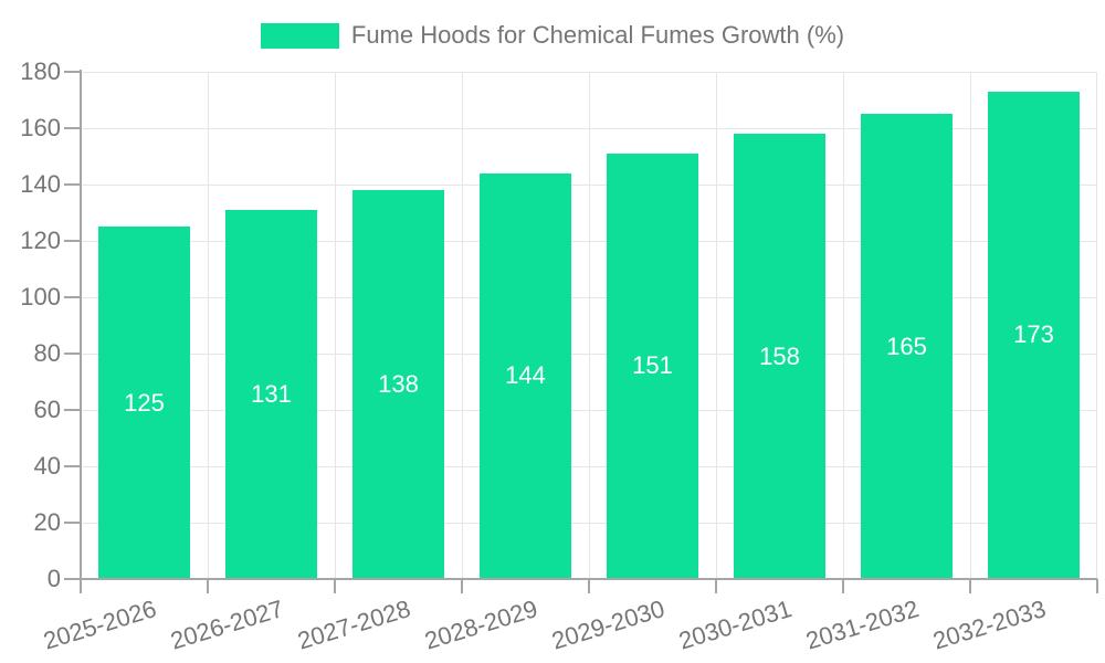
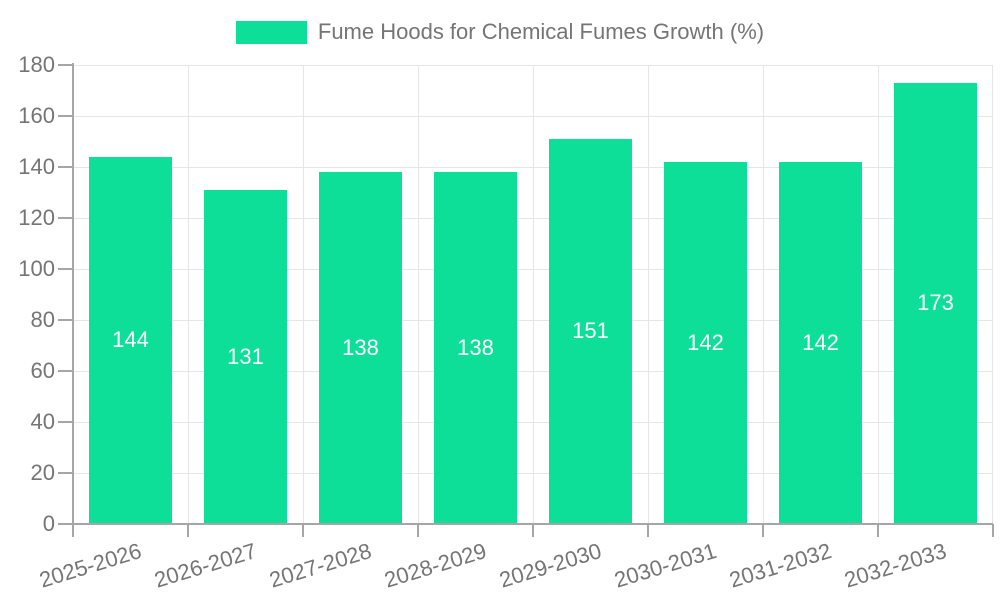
2025-2026: 125 -> 144
2028-2029: 144 -> 138
2030-2031: 158 -> 142
2031-2032: 165 -> 142
